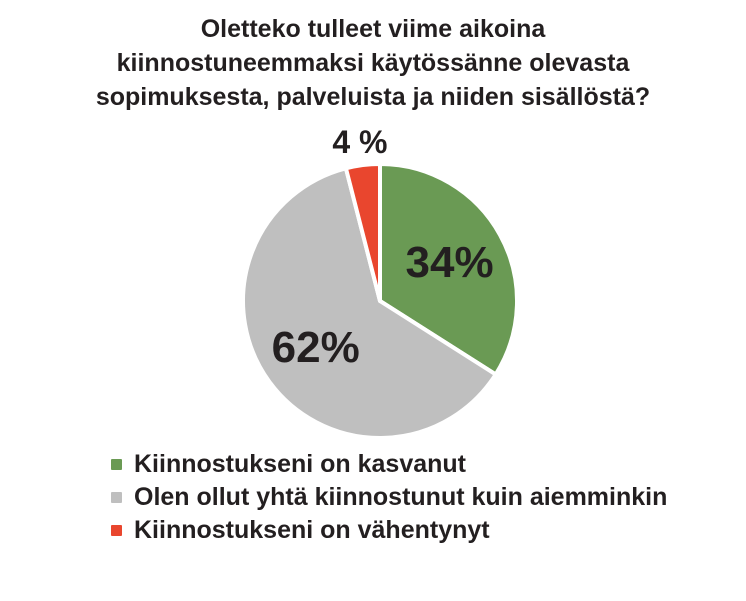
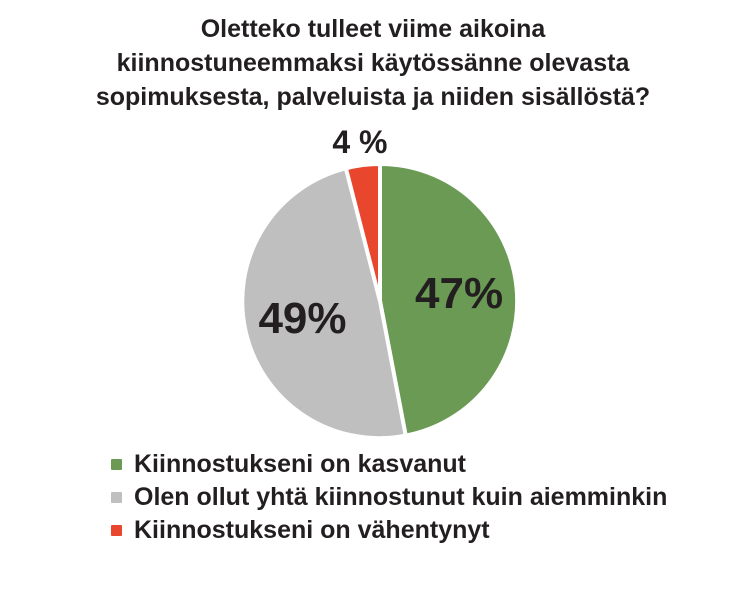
Kiinnostukseni on kasvanut: 34% -> 47%
Olen ollut yhtä kiinnostunut kuin aiemminkin: 62% -> 49%
